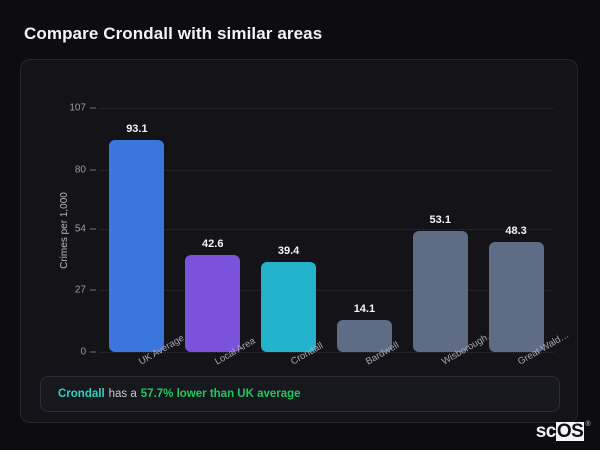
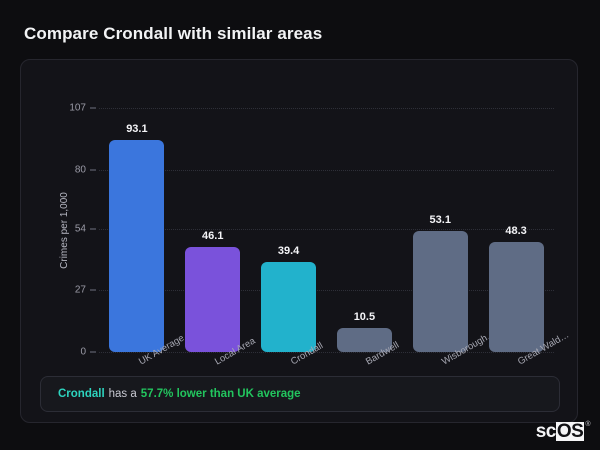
Local Area: 42.6 -> 46.1
Bardwell: 14.1 -> 10.5
